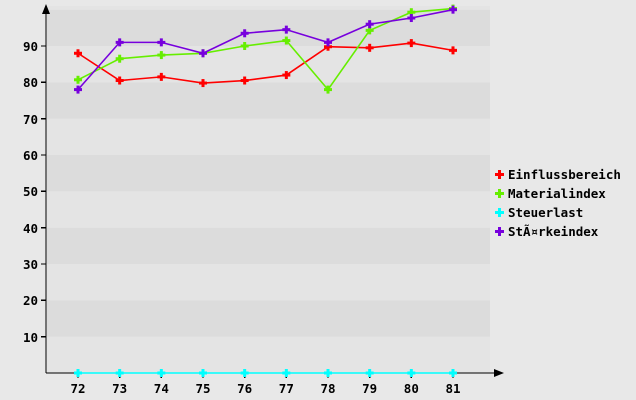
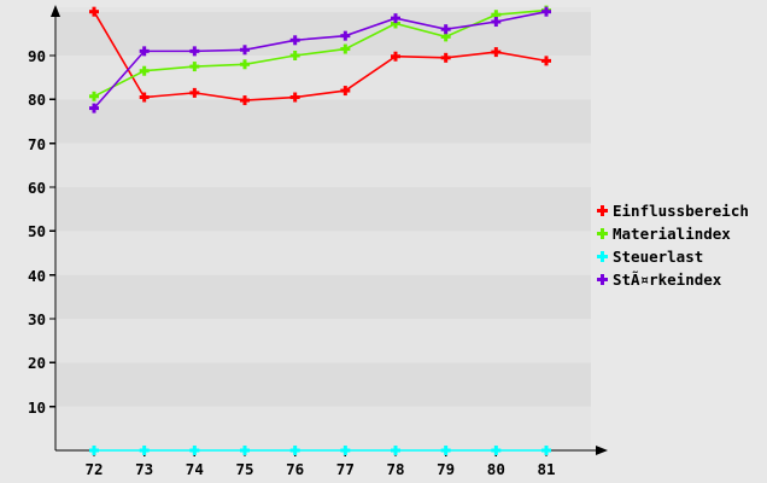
Einflussbereich/72: 88 -> 100
StÃ¤rkeindex/75: 88 -> 91
Materialindex/78: 78 -> 97
StÃ¤rkeindex/78: 91 -> 98
